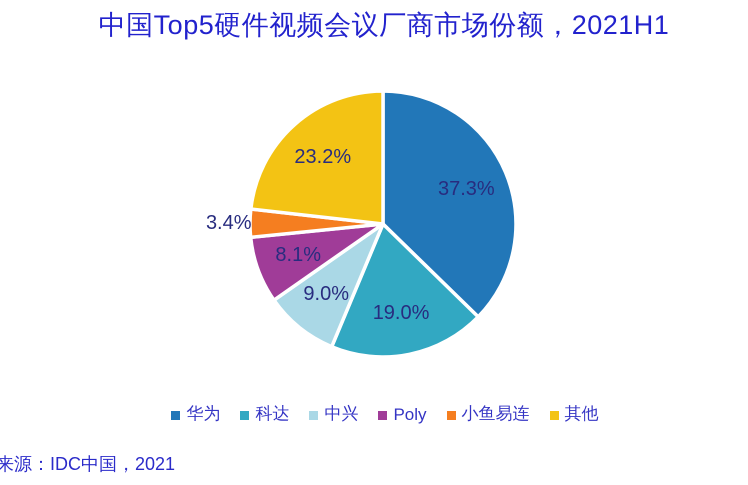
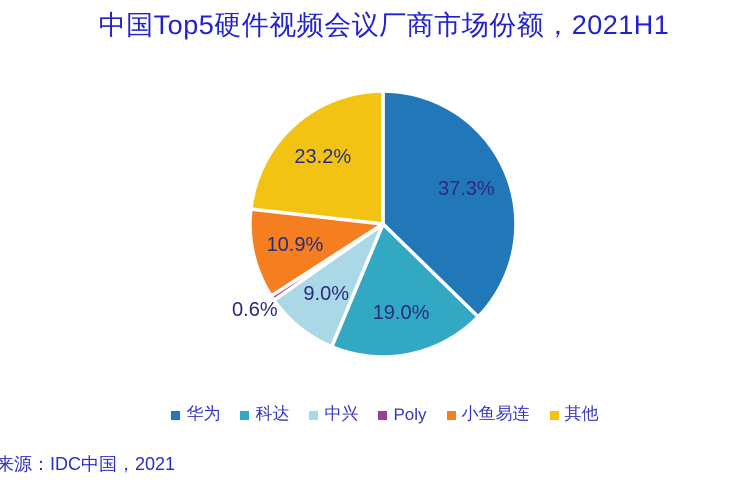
Poly: 8.1% -> 0.6%
小鱼易连: 3.4% -> 10.9%
